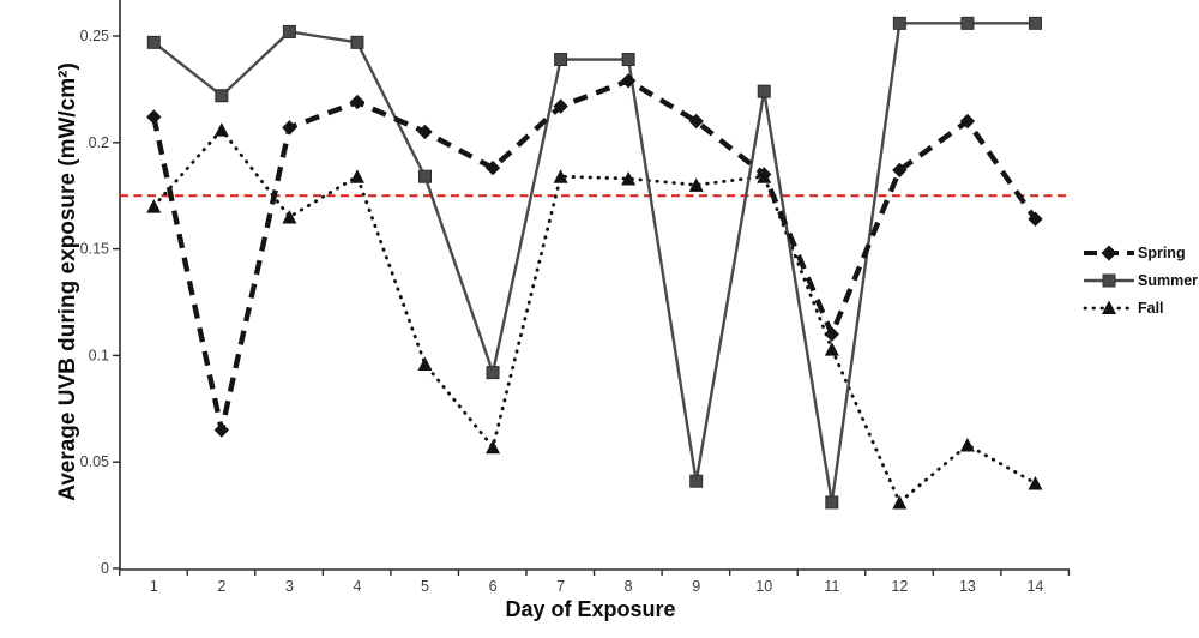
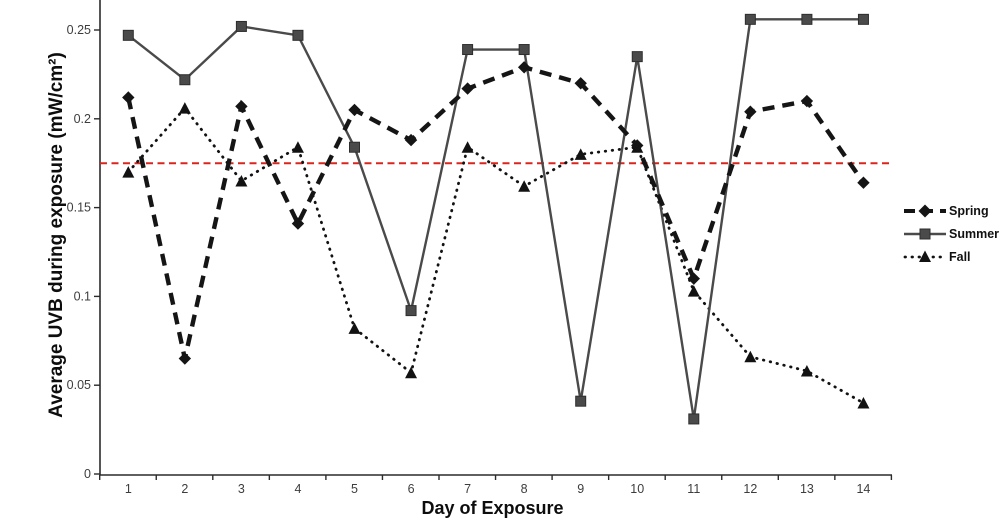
Spring/4: 0.219 -> 0.141
Fall/5: 0.096 -> 0.082
Fall/8: 0.183 -> 0.162
Spring/9: 0.210 -> 0.220
Summer/10: 0.224 -> 0.235
Spring/12: 0.187 -> 0.204
Fall/12: 0.031 -> 0.066
